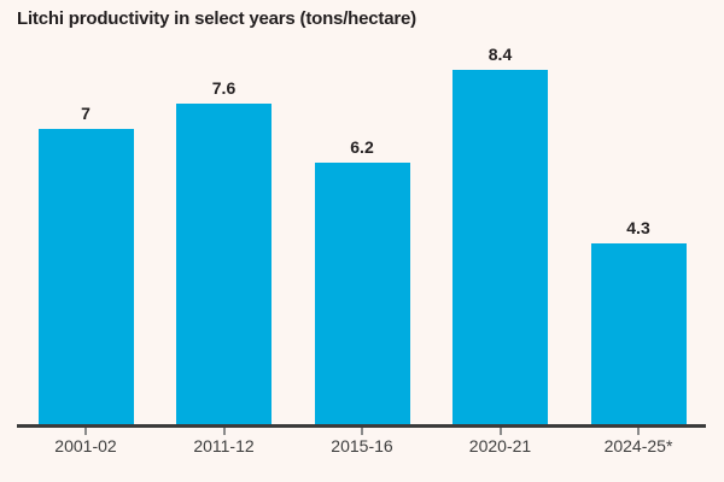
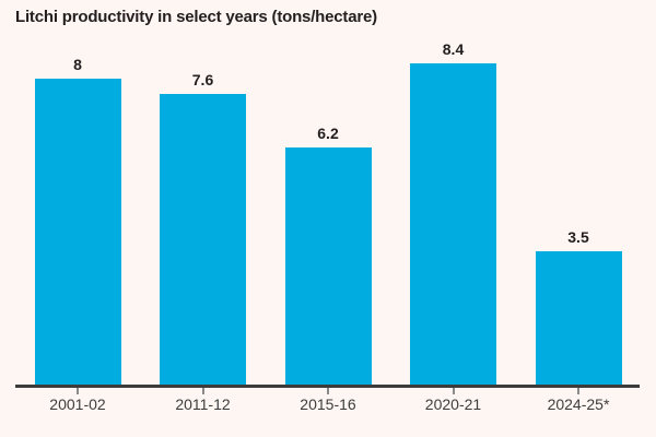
2001-02: 7 -> 8
2024-25*: 4.3 -> 3.5
